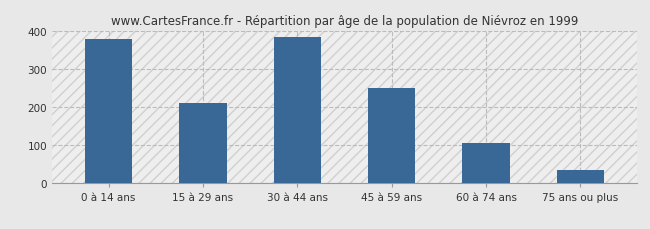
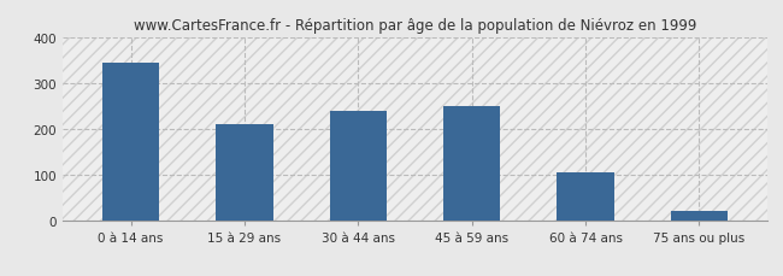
0 à 14 ans: 380 -> 345
30 à 44 ans: 385 -> 240
75 ans ou plus: 35 -> 20
